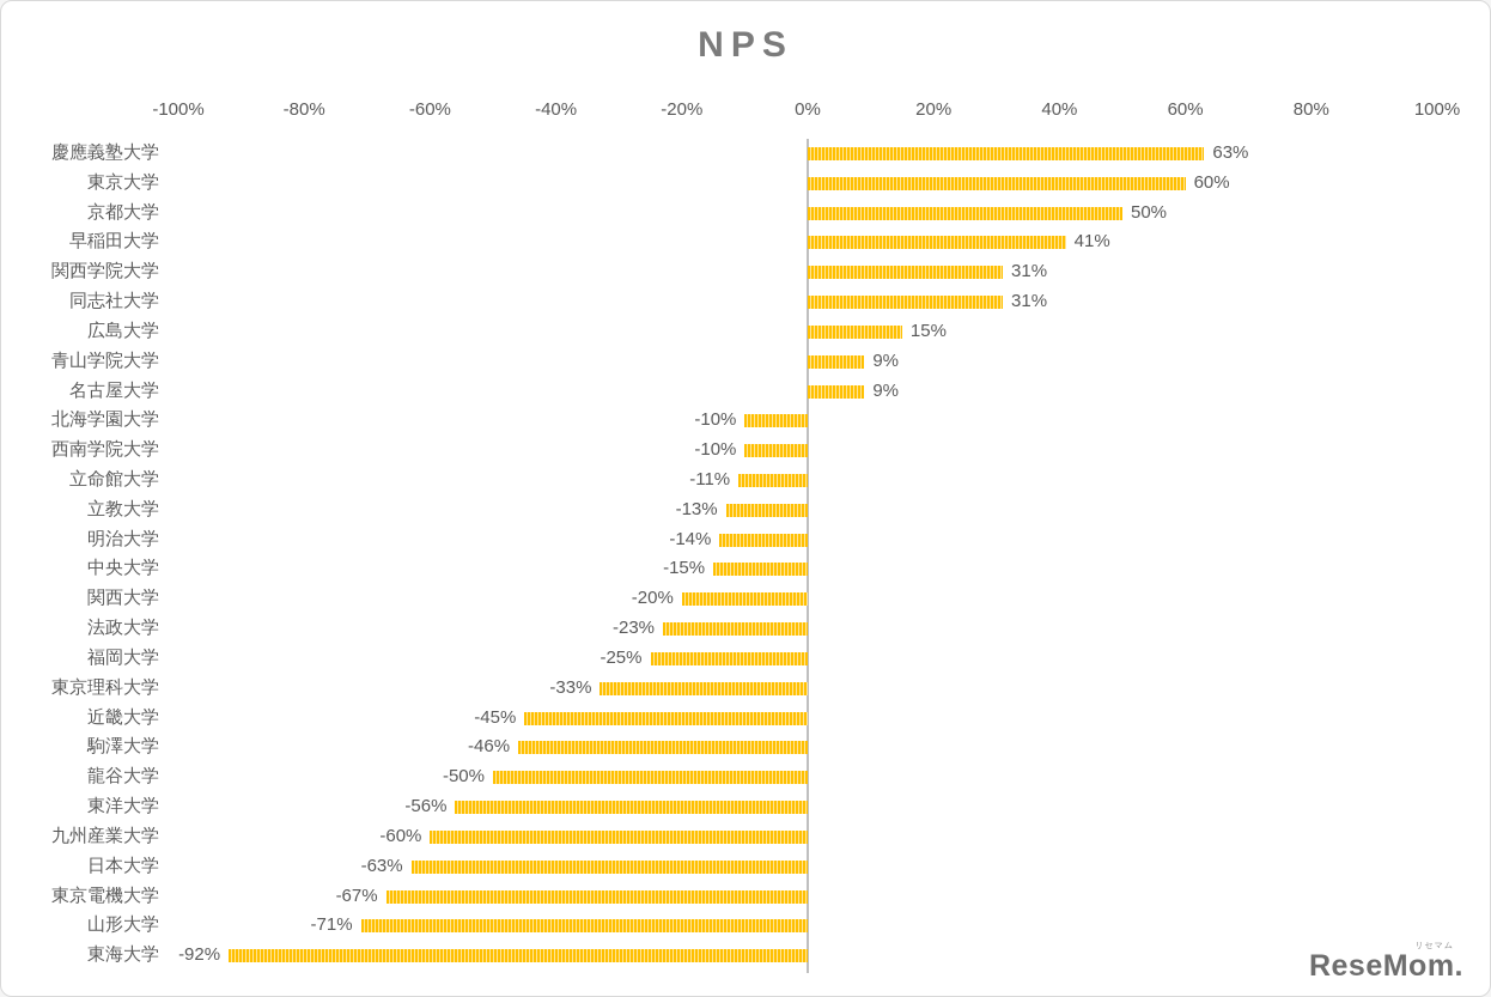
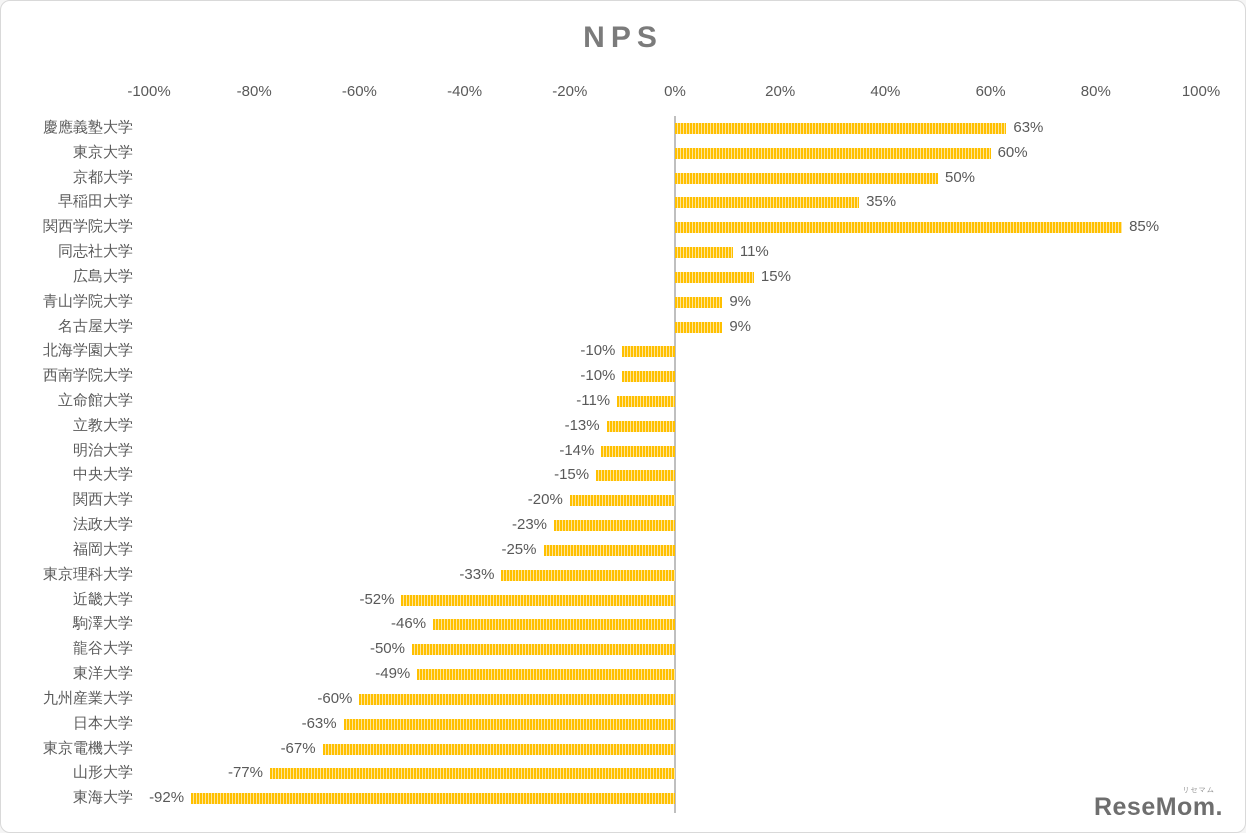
早稲田大学: 41% -> 35%
関西学院大学: 31% -> 85%
同志社大学: 31% -> 11%
近畿大学: -45% -> -52%
東洋大学: -56% -> -49%
山形大学: -71% -> -77%
